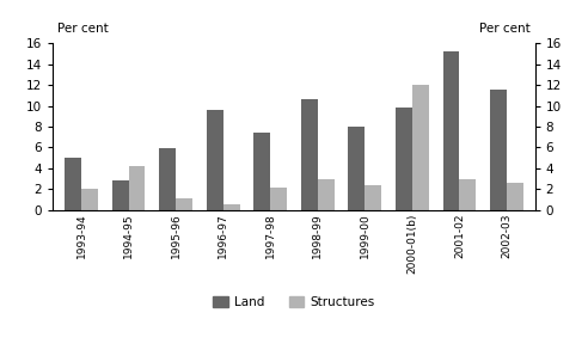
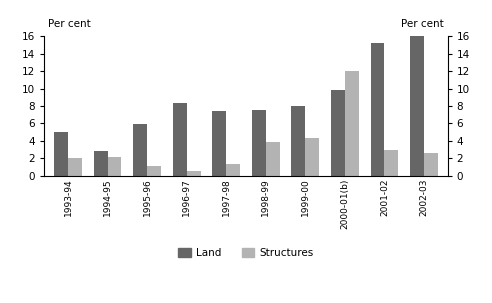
Structures/1994-95: 4.2 -> 2.1
Land/1996-97: 9.6 -> 8.4
Structures/1997-98: 2.2 -> 1.3
Land/1998-99: 10.6 -> 7.5
Structures/1998-99: 3.0 -> 3.9
Structures/1999-00: 2.4 -> 4.3
Land/2002-03: 11.6 -> 16.1
